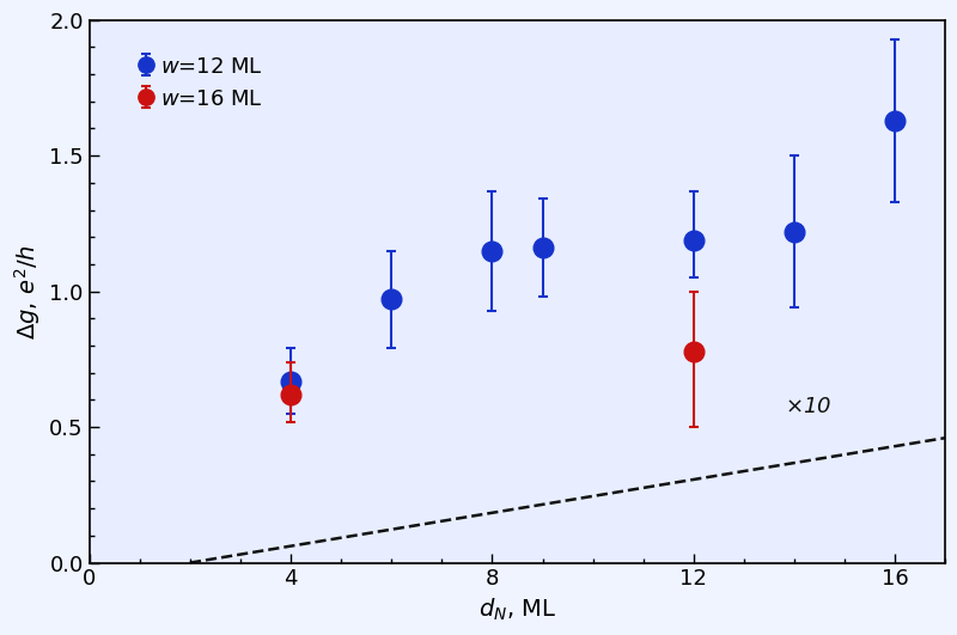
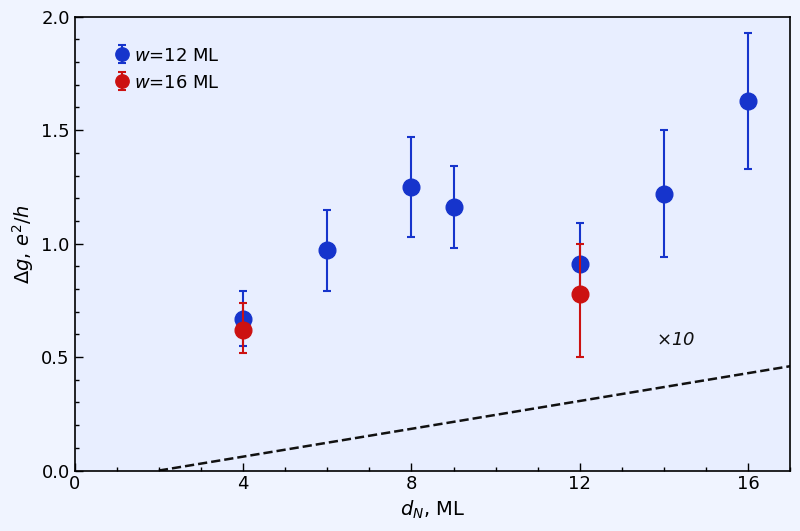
8: 1.15 -> 1.25
12: 1.19 -> 0.91
